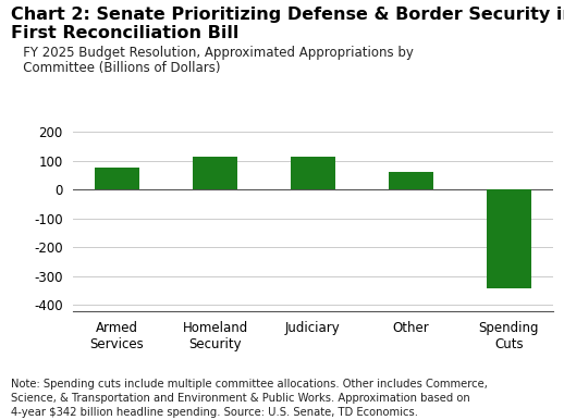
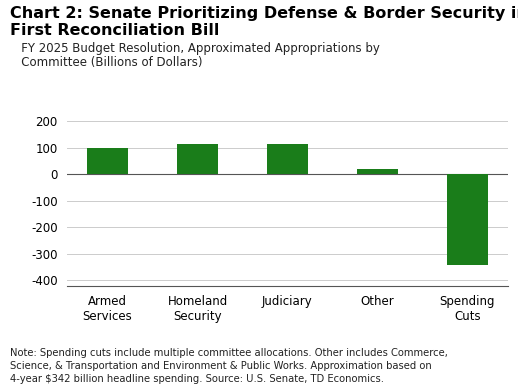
Armed Services: 75 -> 100
Other: 60 -> 20
